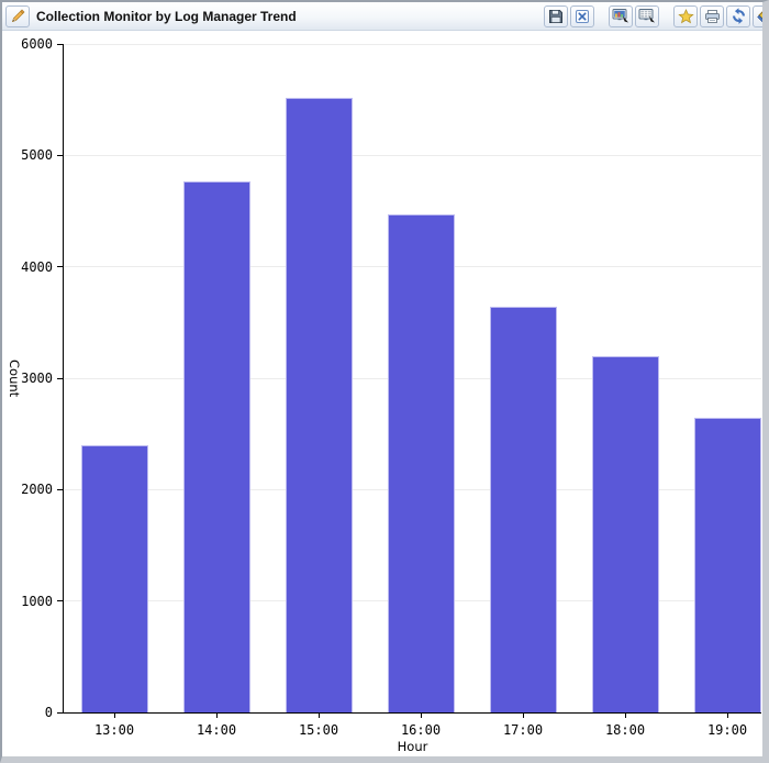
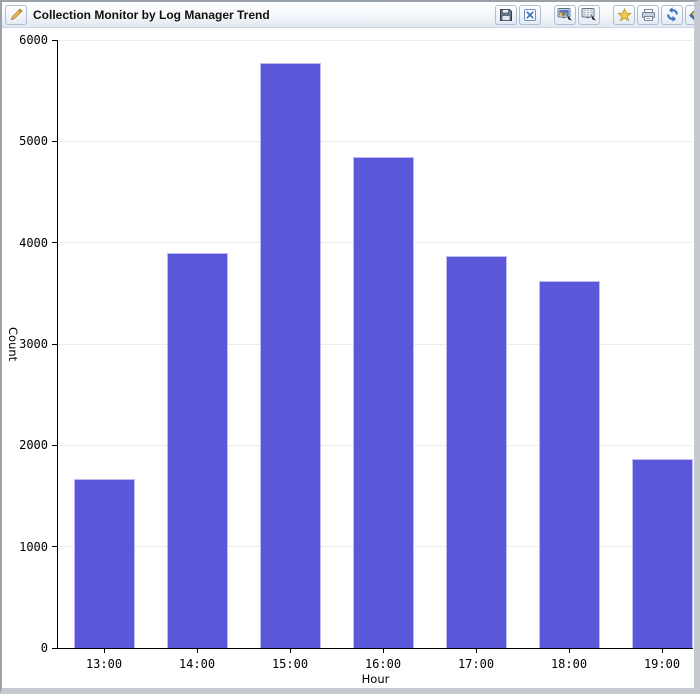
13:00: 2400 -> 1670
14:00: 4770 -> 3900
15:00: 5520 -> 5770
16:00: 4470 -> 4850
17:00: 3640 -> 3870
18:00: 3200 -> 3620
19:00: 2640 -> 1870
